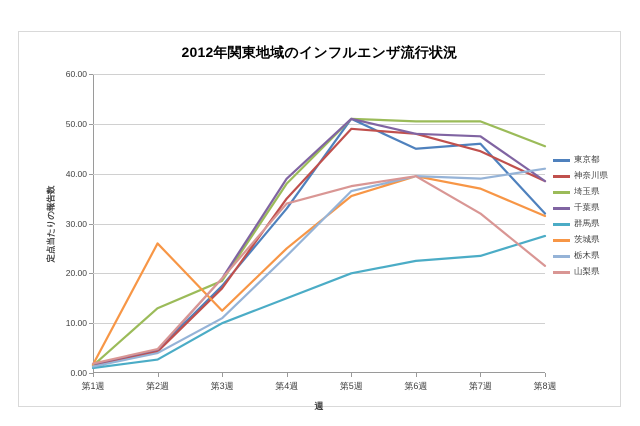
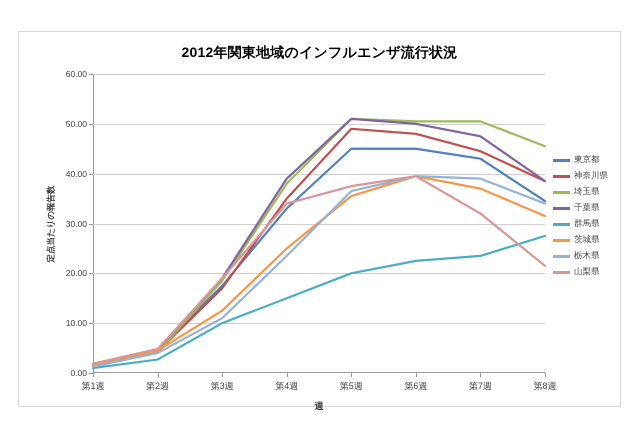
埼玉県/第2週: 13 -> 4
茨城県/第2週: 26 -> 4
東京都/第5週: 51 -> 45
千葉県/第6週: 48 -> 50
東京都/第7週: 46 -> 43
東京都/第8週: 32 -> 34
栃木県/第8週: 41 -> 34
